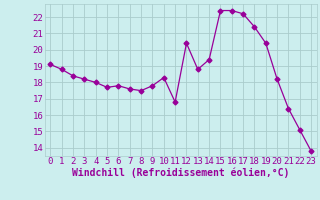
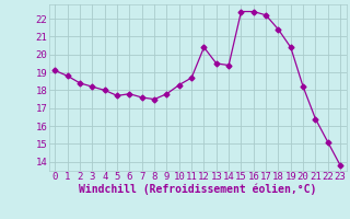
11: 16.8 -> 18.7
13: 18.8 -> 19.5
